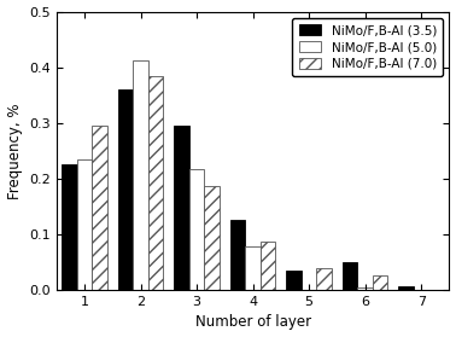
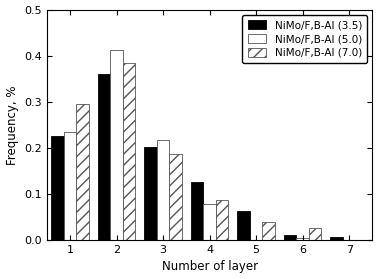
NiMo/F,B-Al (3.5)/3: 0.295 -> 0.202
NiMo/F,B-Al (3.5)/5: 0.035 -> 0.064
NiMo/F,B-Al (3.5)/6: 0.050 -> 0.010
